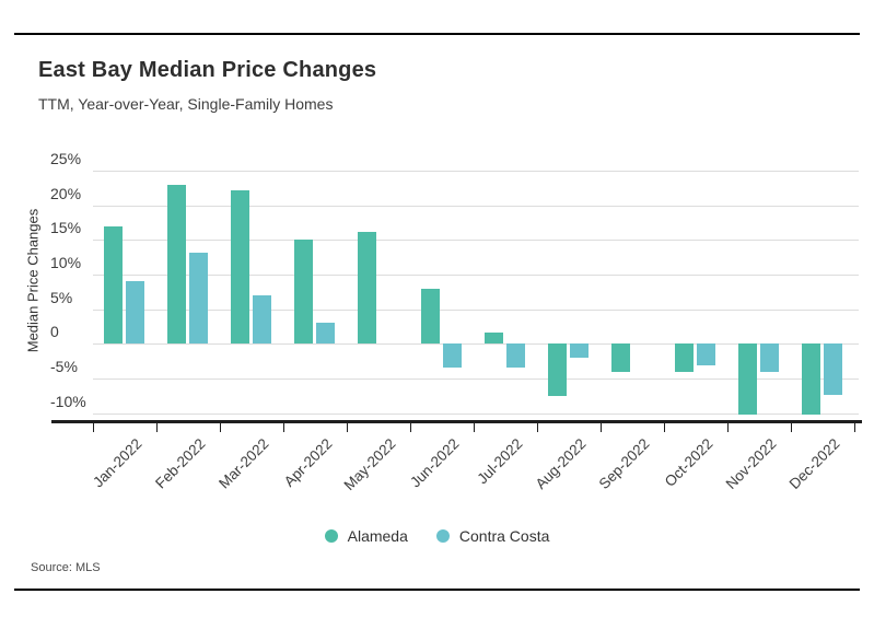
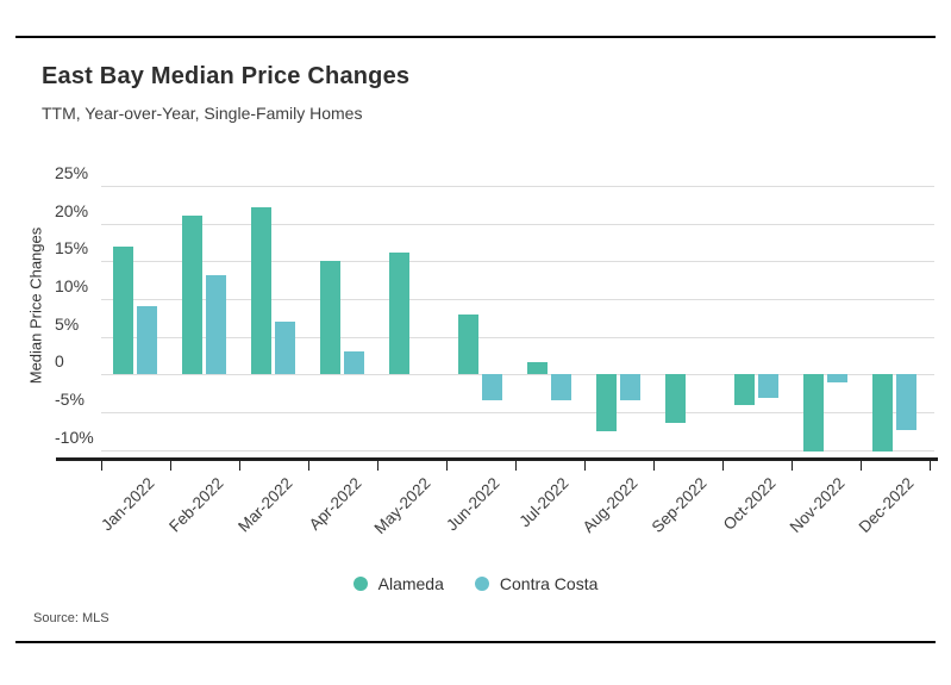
Alameda/Feb-2022: 23% -> 21%
Contra Costa/Aug-2022: -2% -> -3%
Alameda/Sep-2022: -4% -> -6%
Contra Costa/Nov-2022: -4% -> -1%
